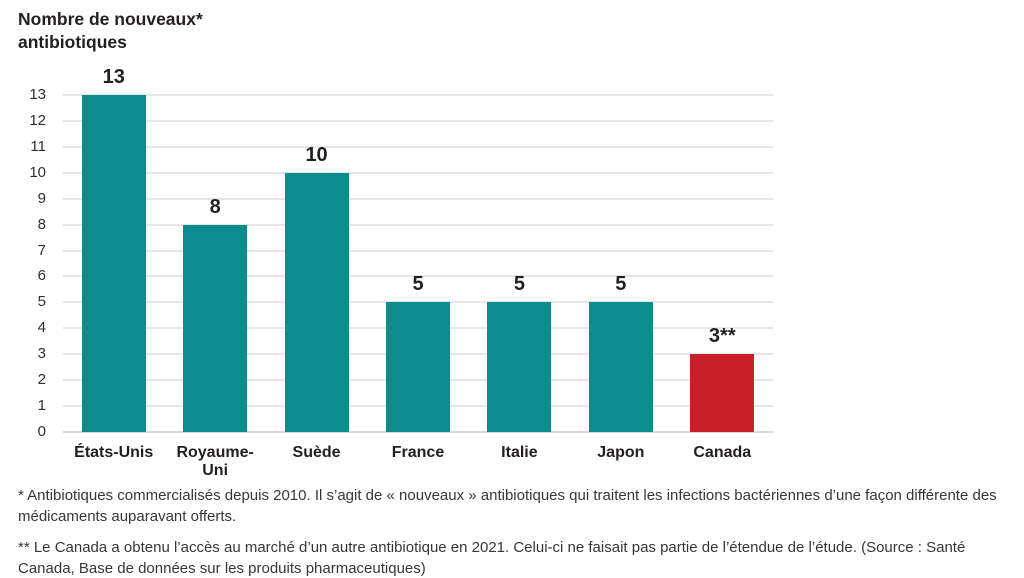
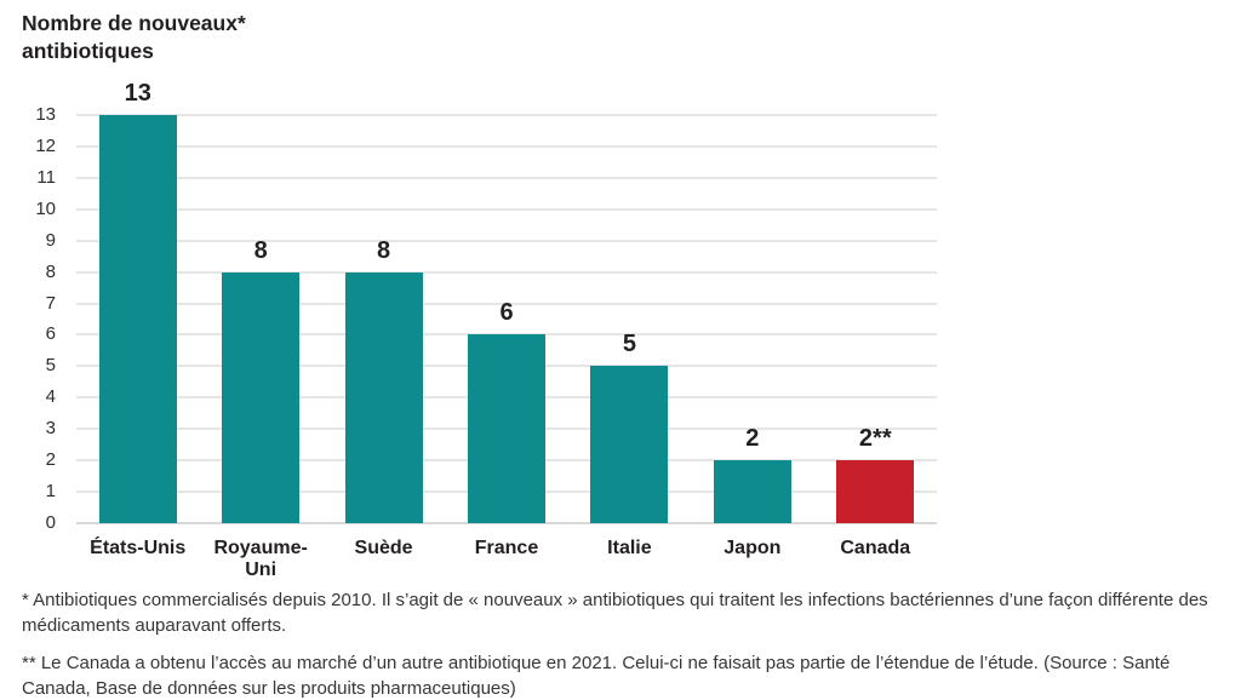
Suède: 10 -> 8
France: 5 -> 6
Japon: 5 -> 2
Canada: 3 -> 2
